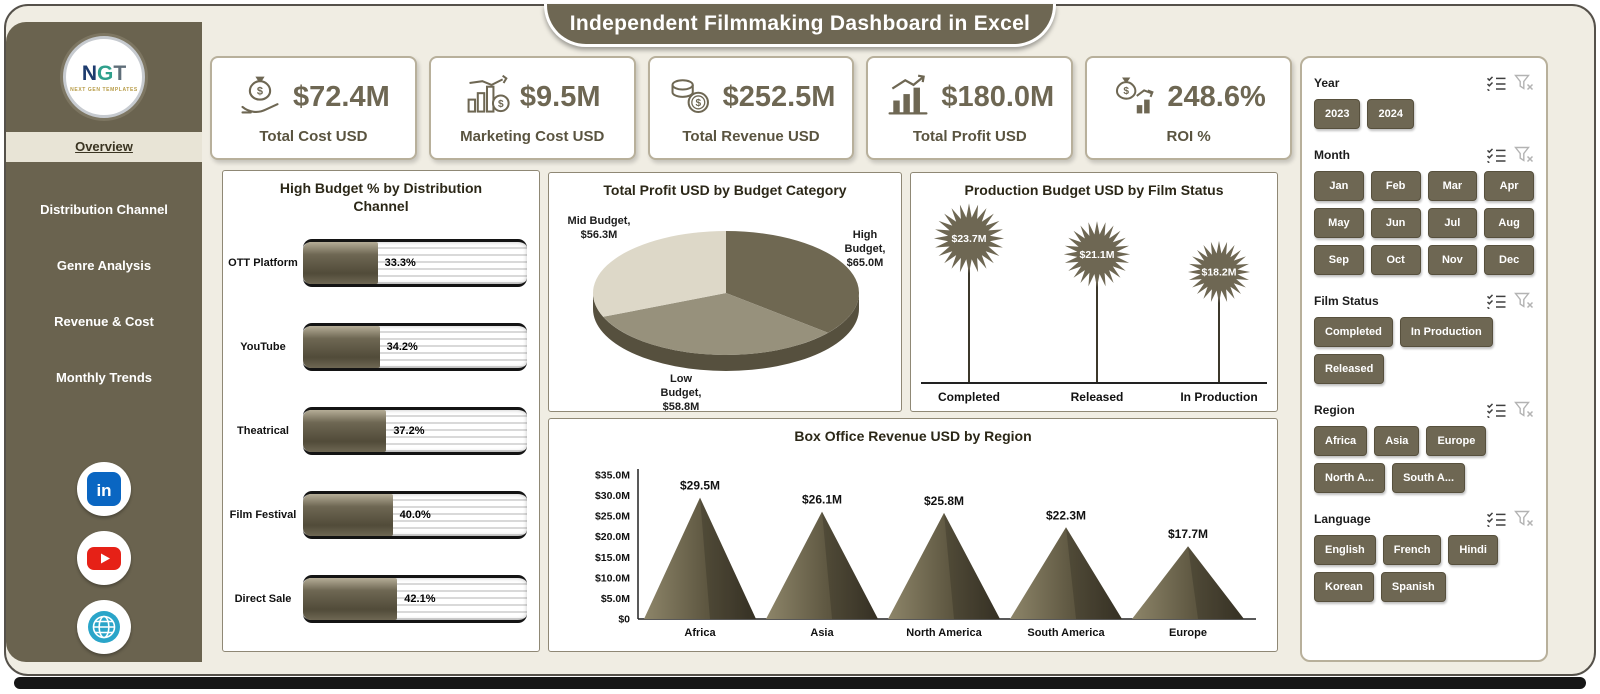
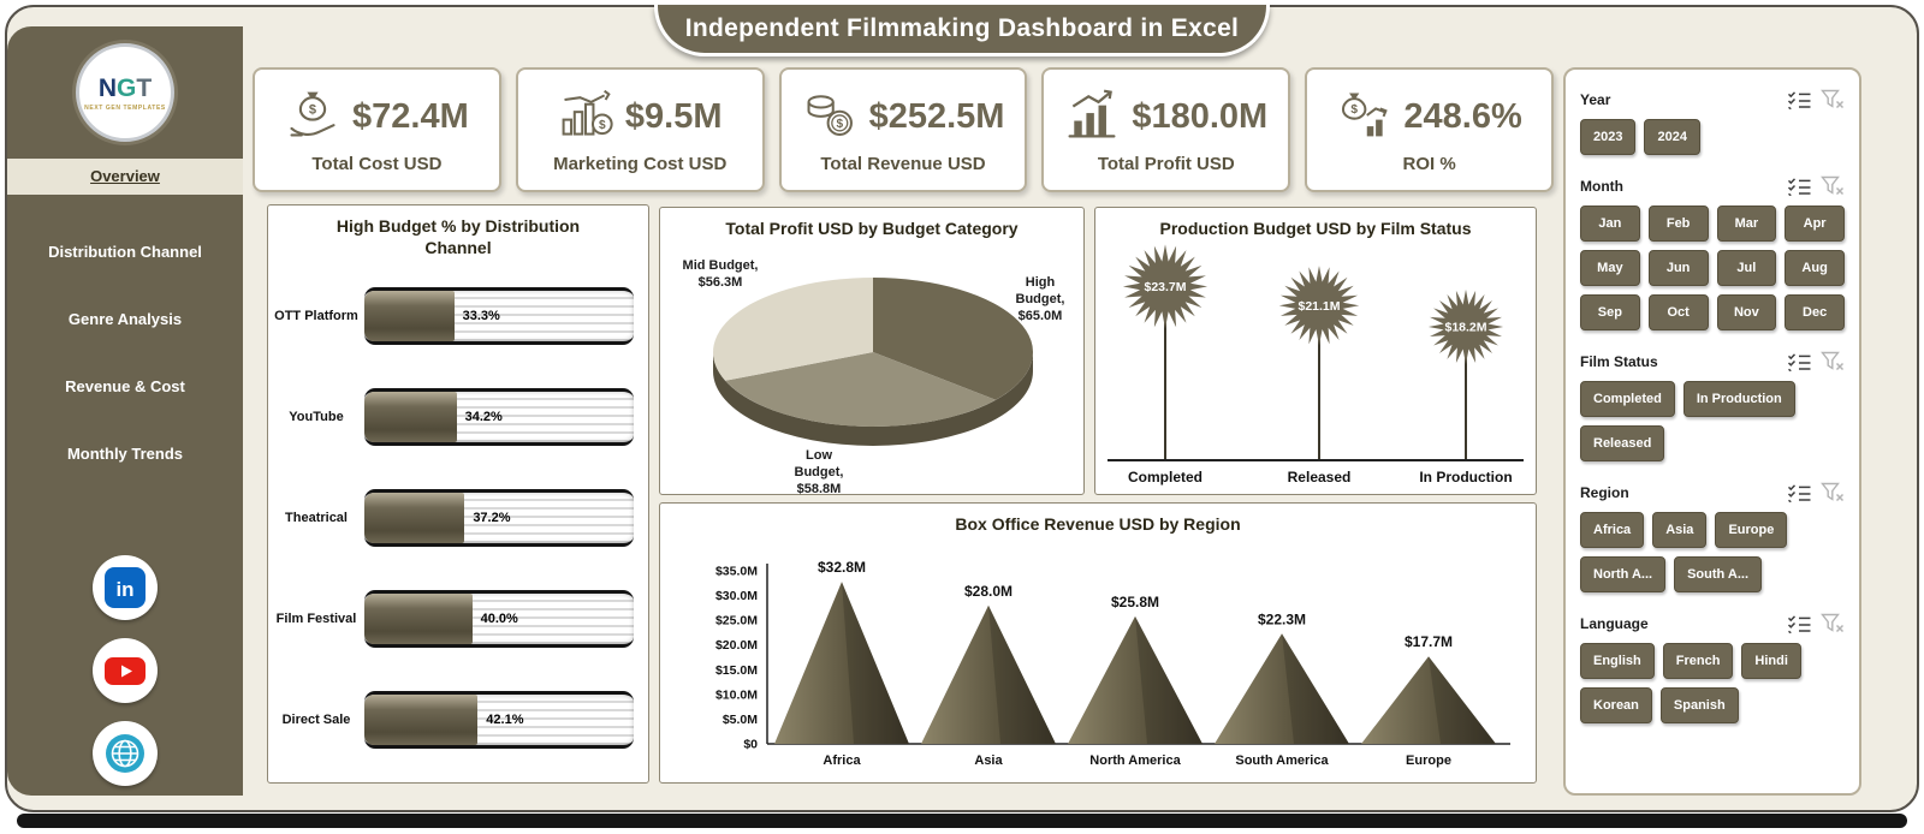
Box Office Revenue USD by Region/Africa: $29.5M -> $32.8M
Box Office Revenue USD by Region/Asia: $26.1M -> $28.0M
